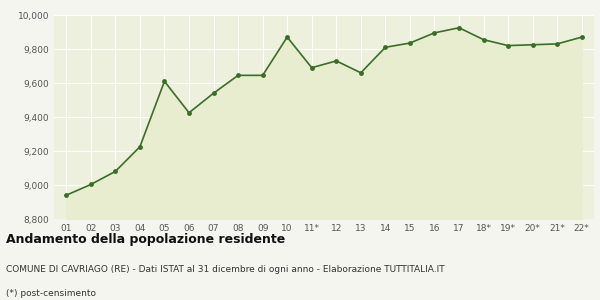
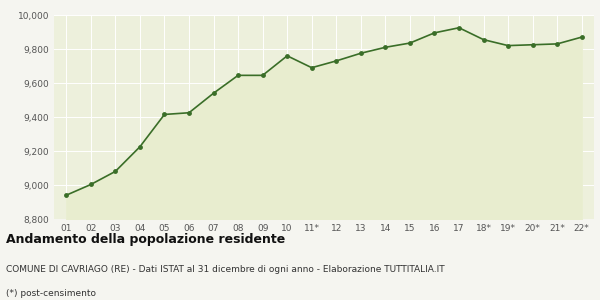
05: 9,610 -> 9,420
10: 9,870 -> 9,760
13: 9,660 -> 9,780
